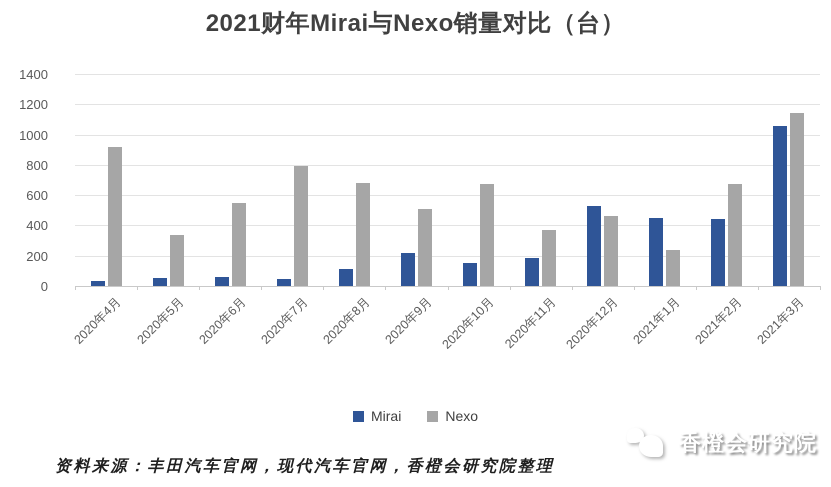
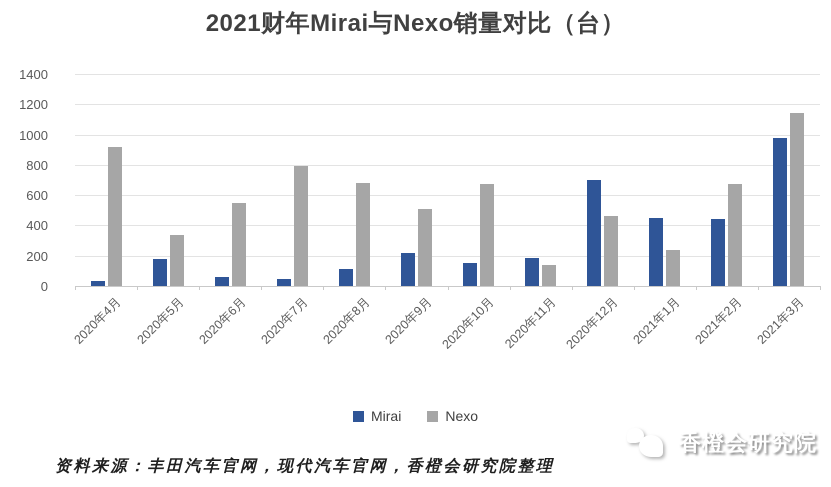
Mirai/2020年5月: 60 -> 180
Nexo/2020年11月: 370 -> 140
Mirai/2020年12月: 530 -> 700
Mirai/2021年3月: 1060 -> 980
